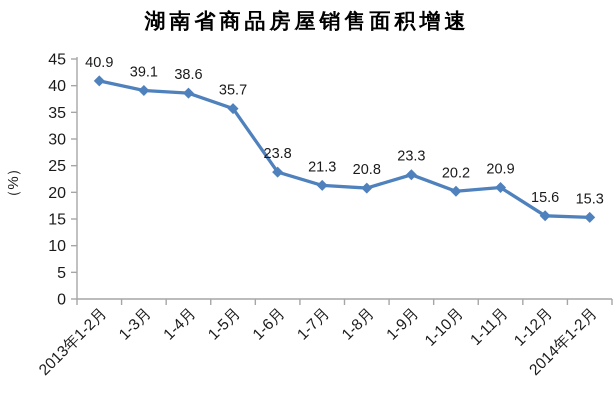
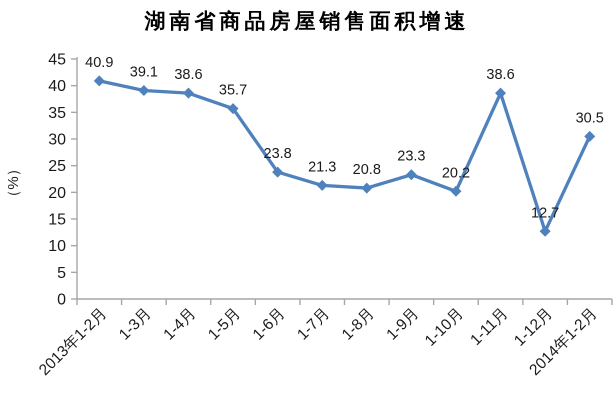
1-11月: 20.9 -> 38.6
1-12月: 15.6 -> 12.7
2014年1-2月: 15.3 -> 30.5
